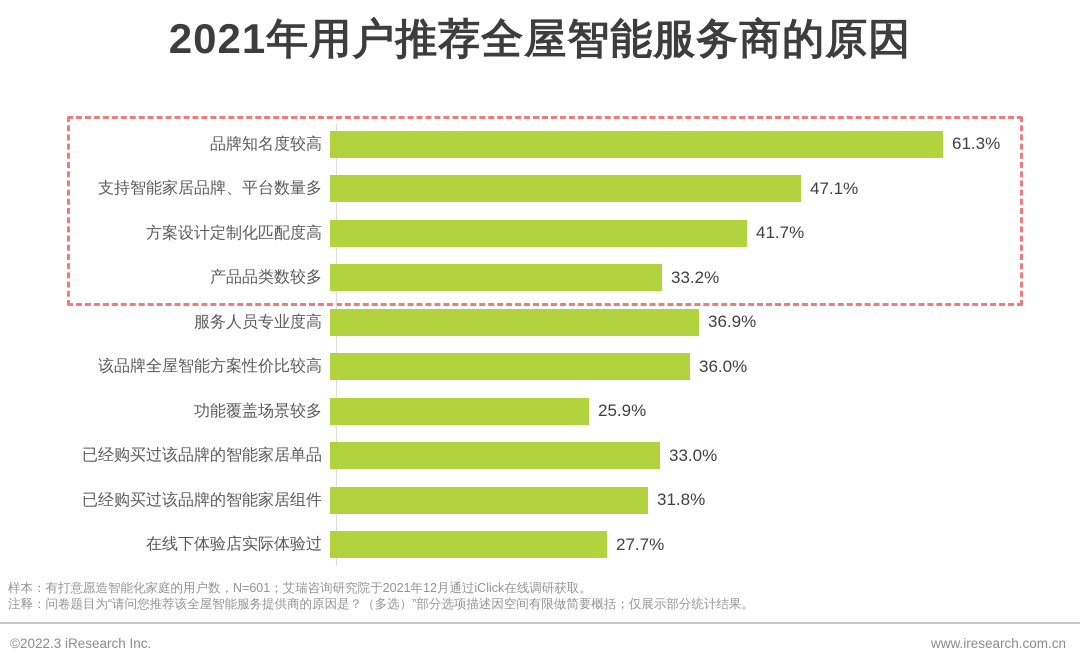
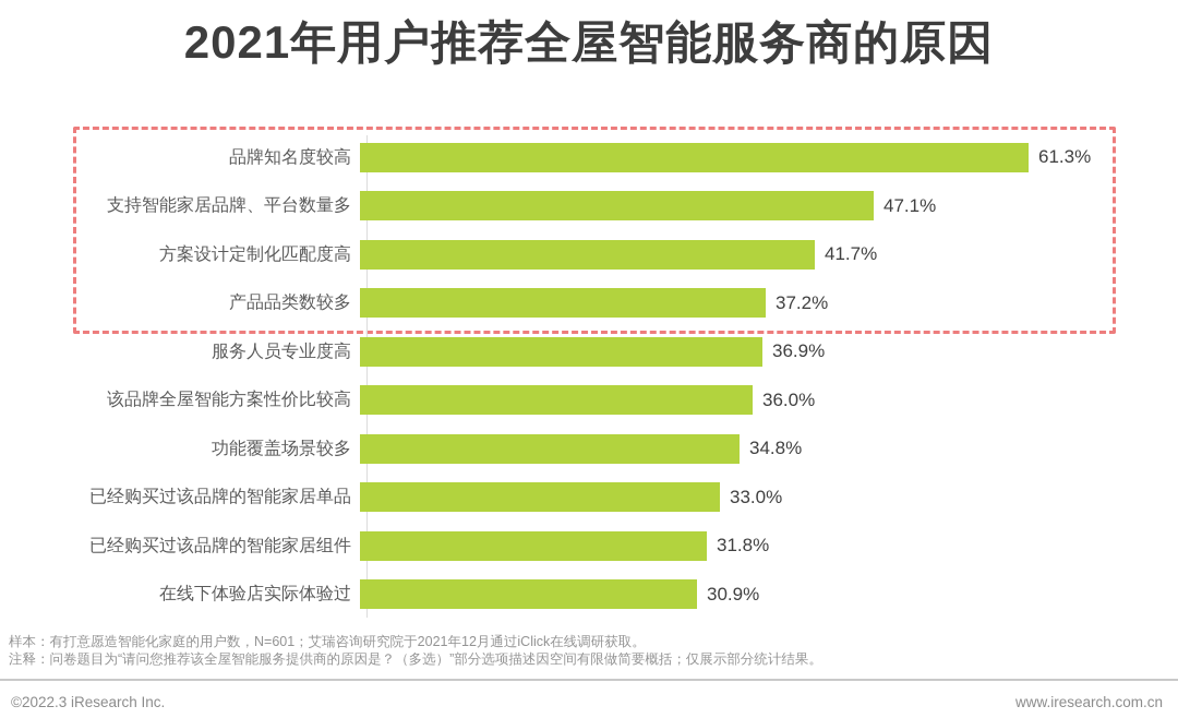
产品品类数较多: 33.2% -> 37.2%
功能覆盖场景较多: 25.9% -> 34.8%
在线下体验店实际体验过: 27.7% -> 30.9%
